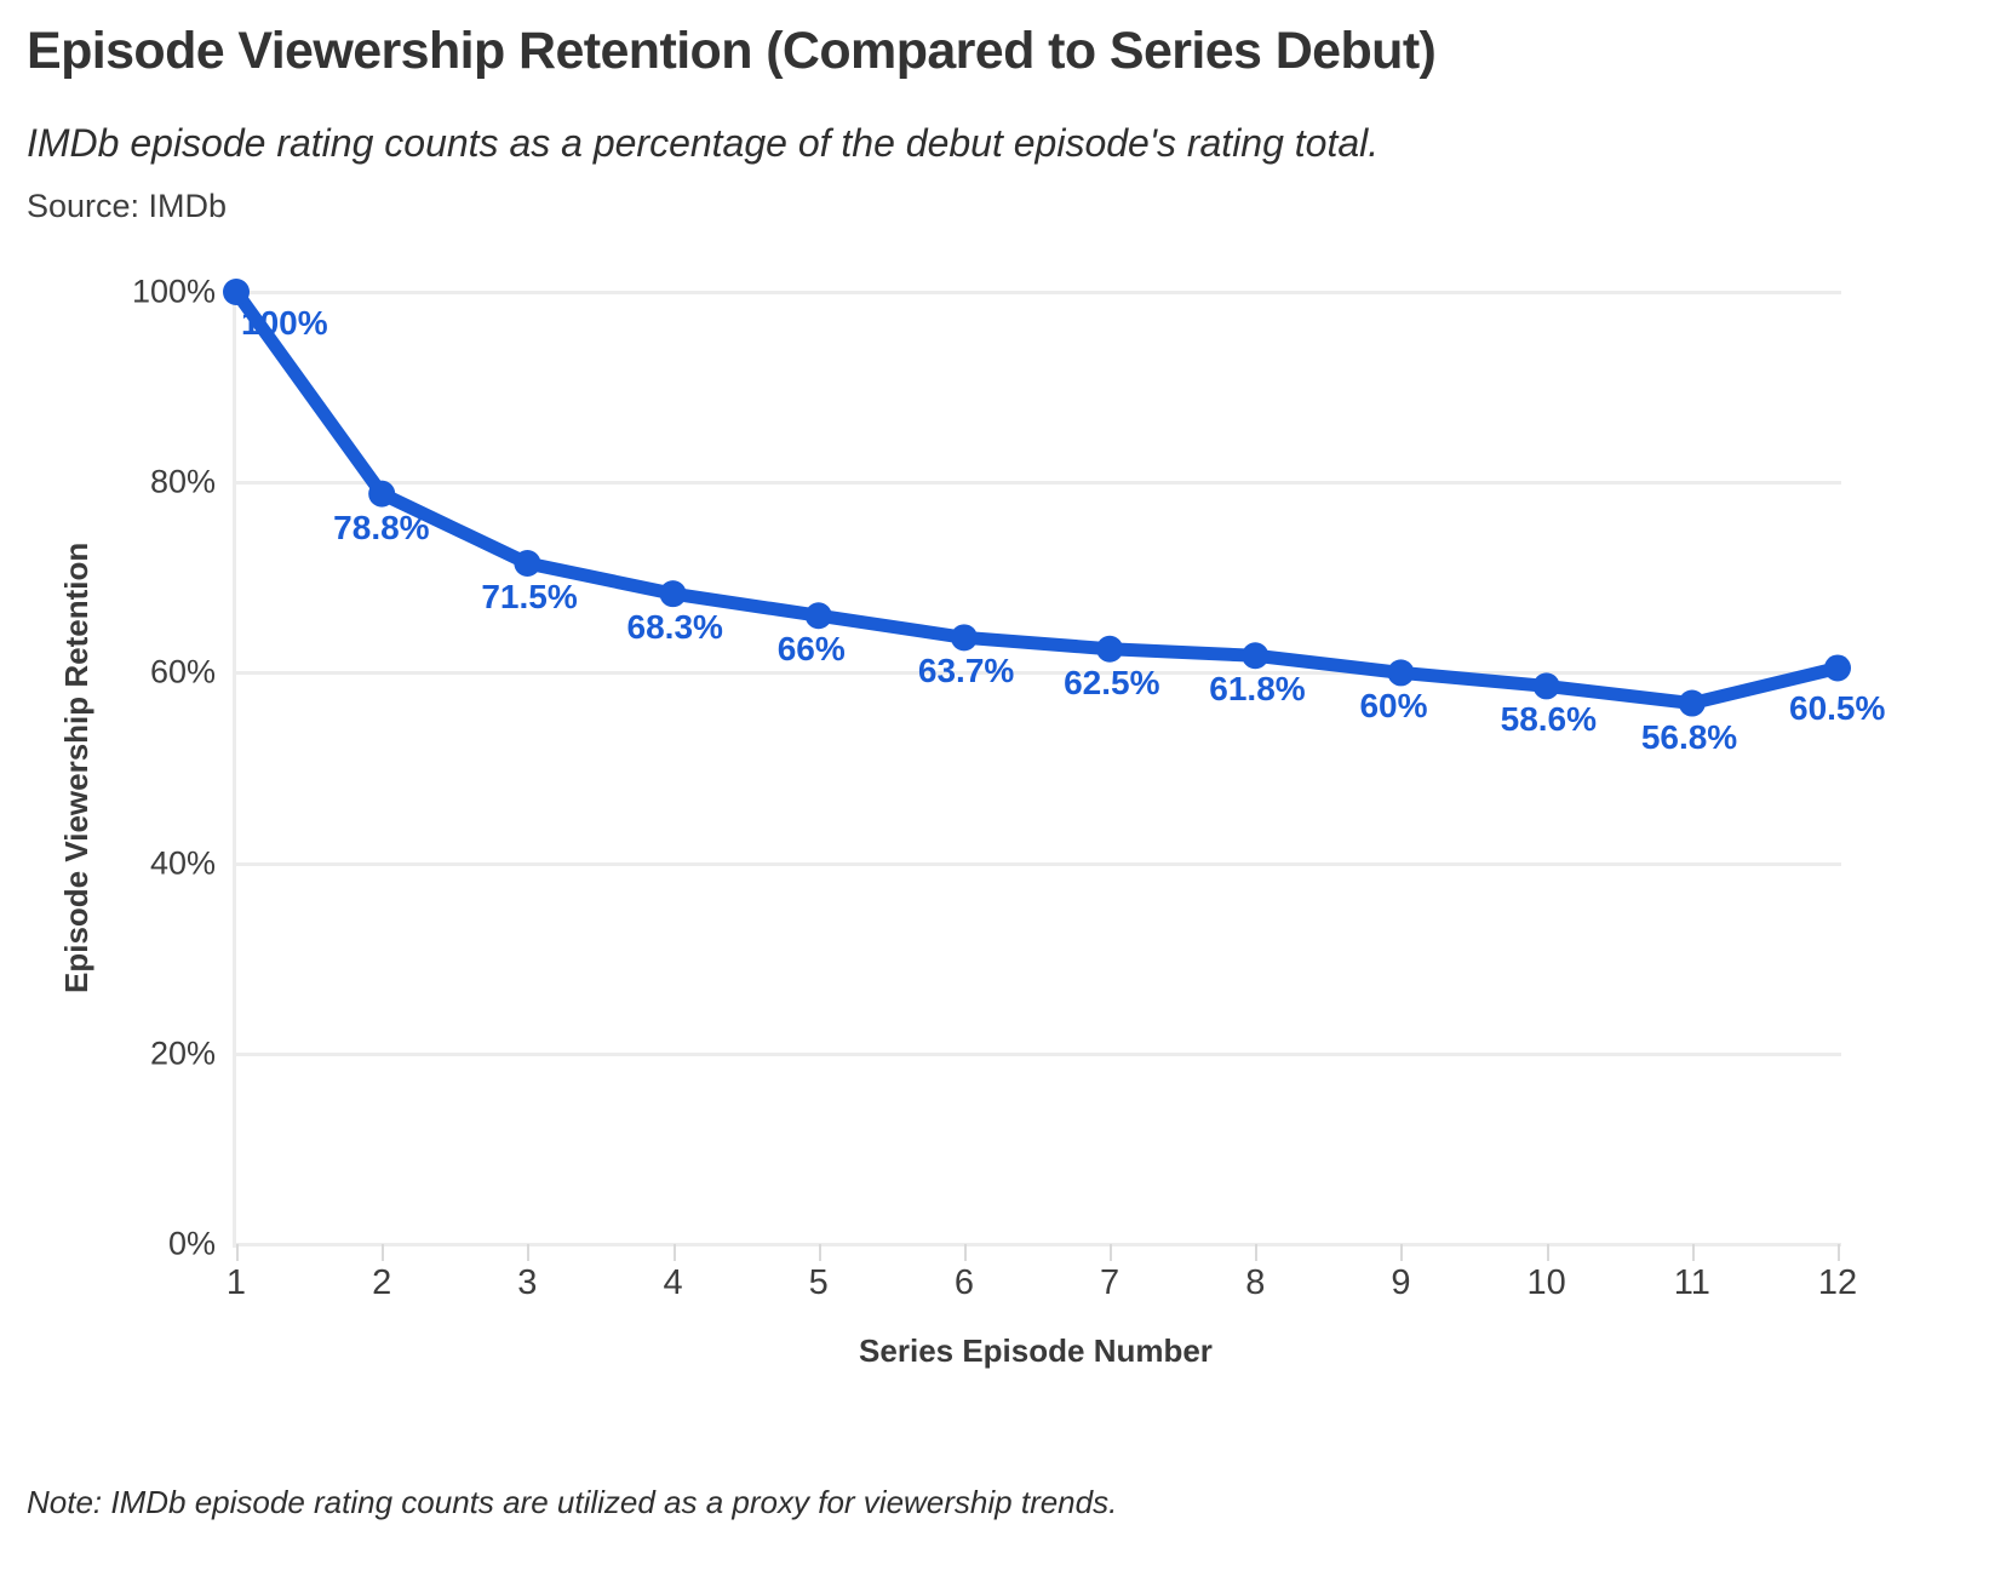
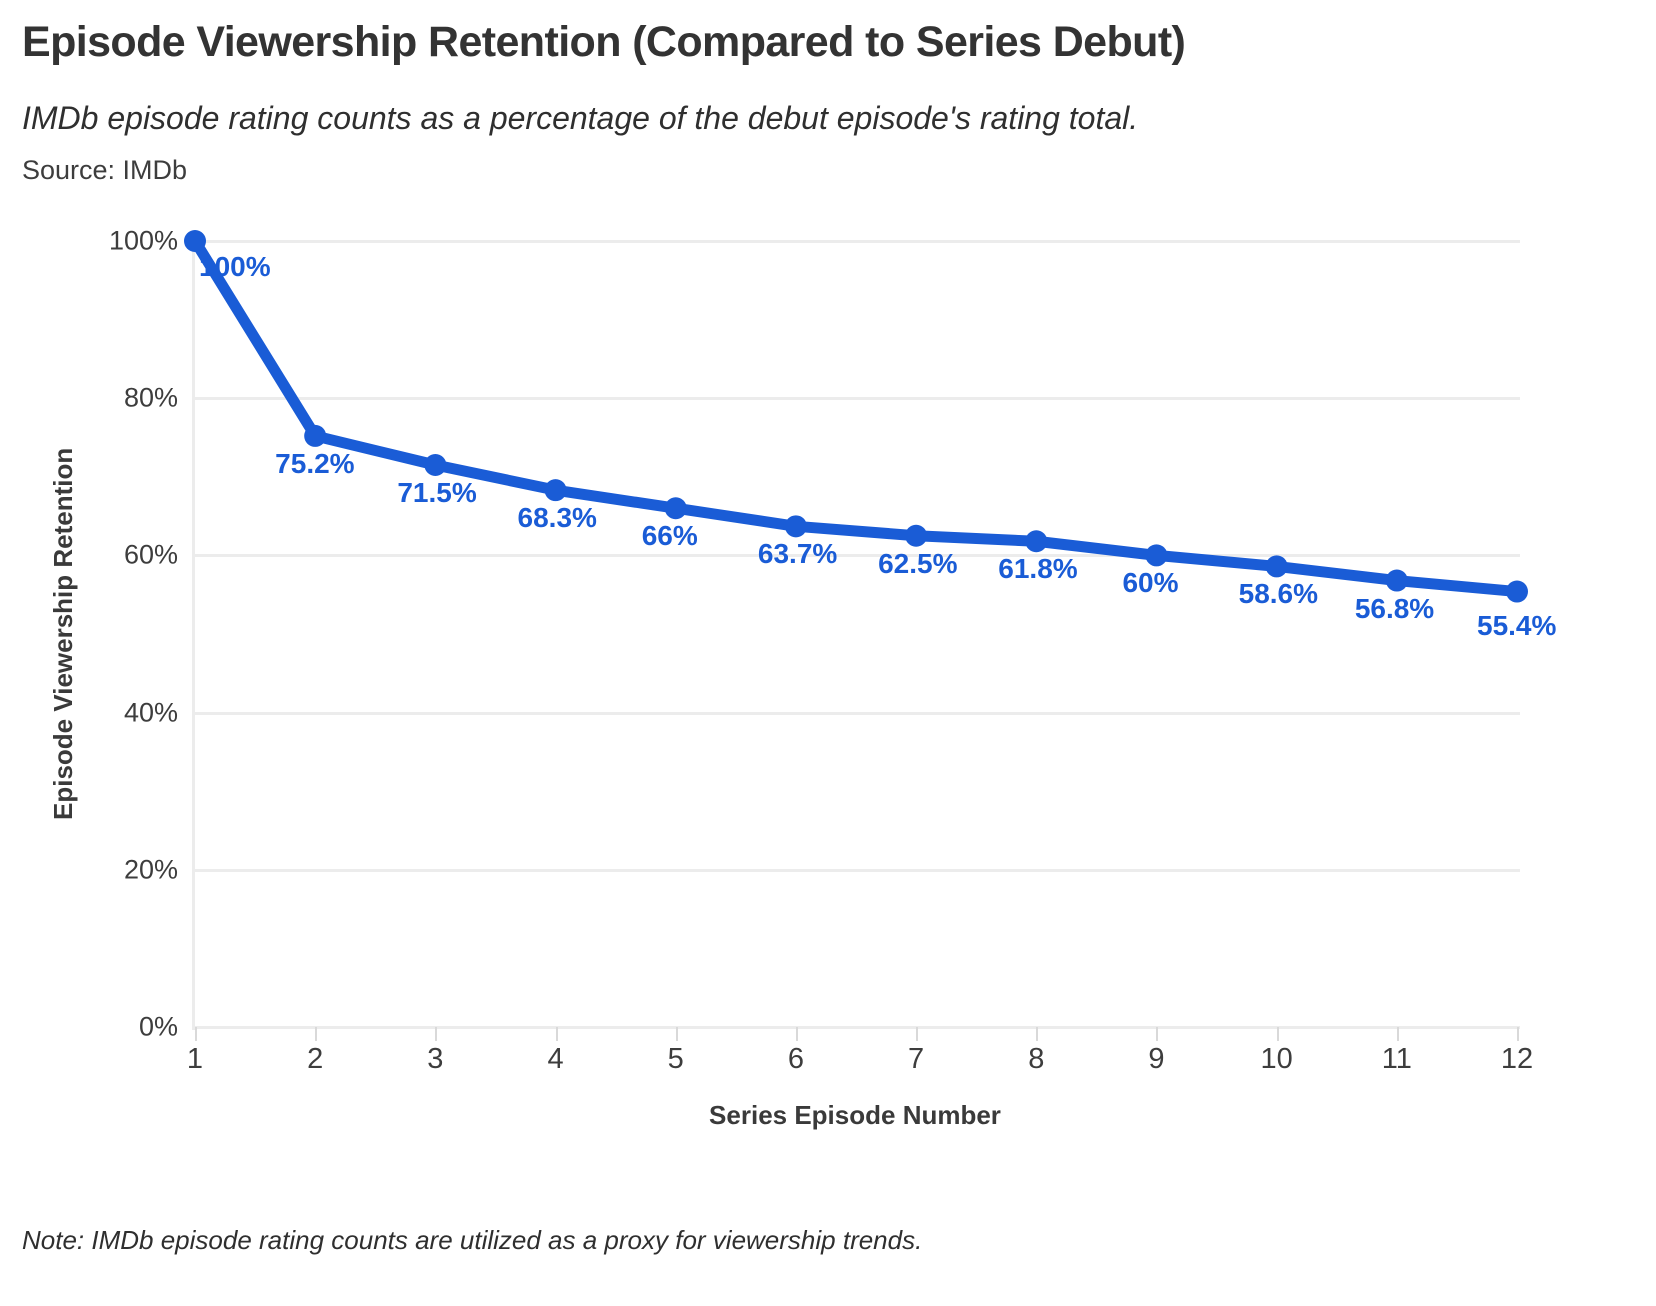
2: 78.8% -> 75.2%
12: 60.5% -> 55.4%
